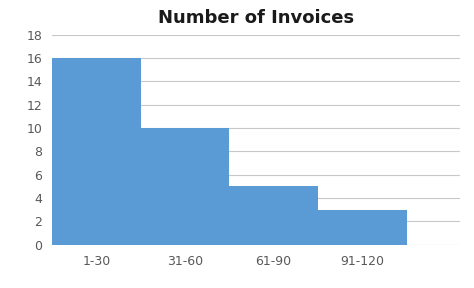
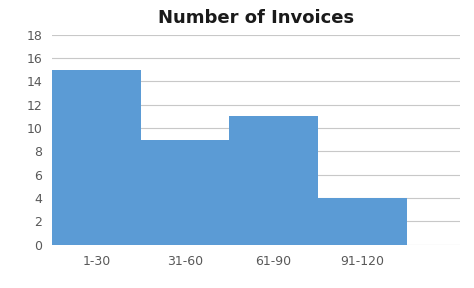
1-30: 16 -> 15
31-60: 10 -> 9
61-90: 5 -> 11
91-120: 3 -> 4
